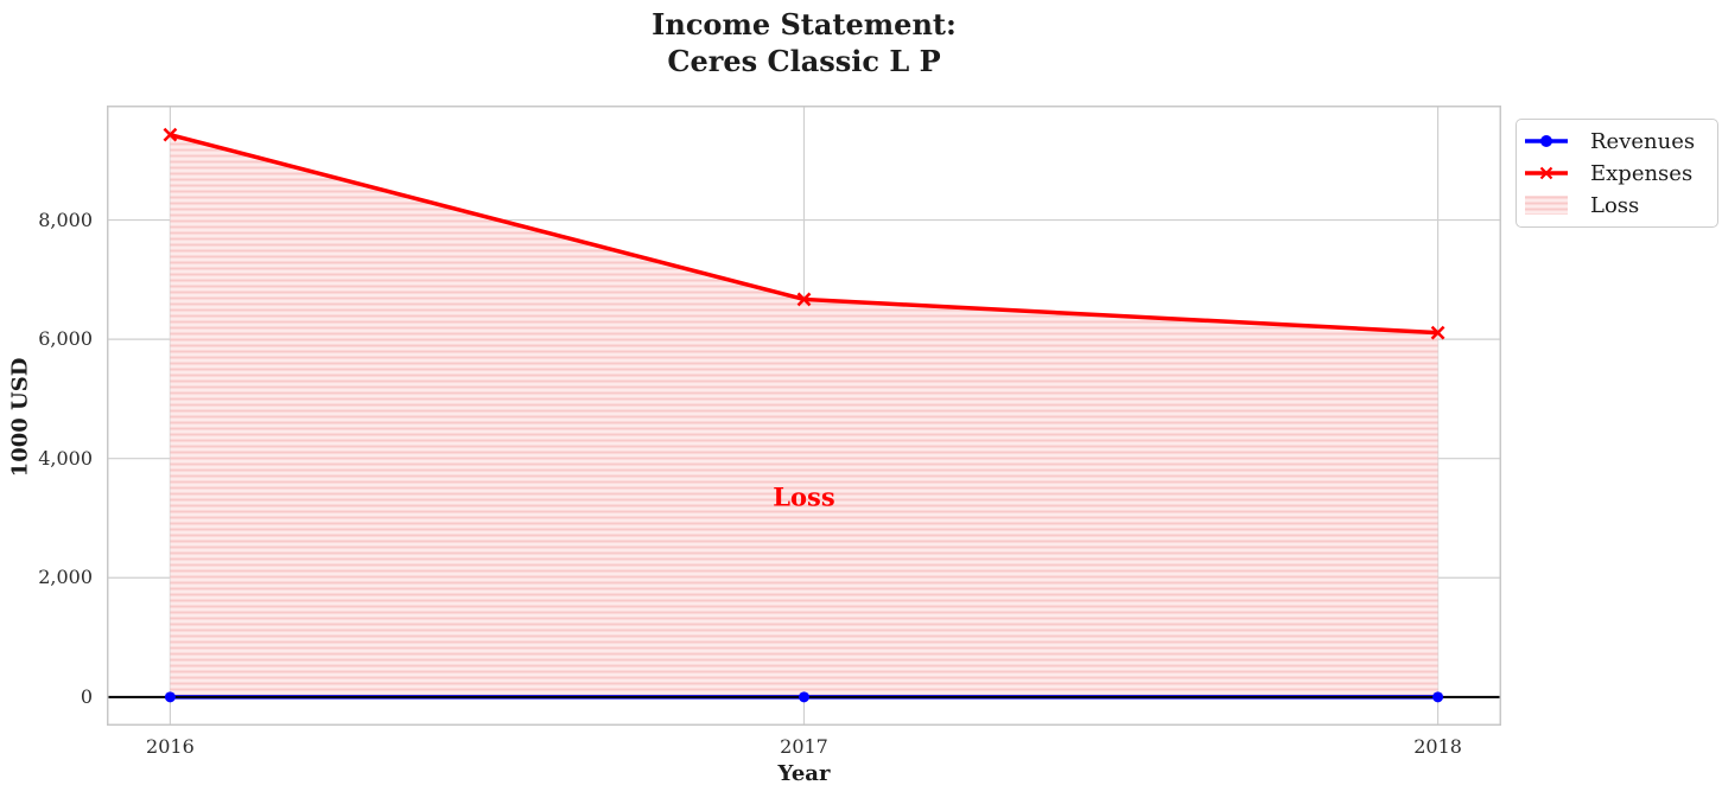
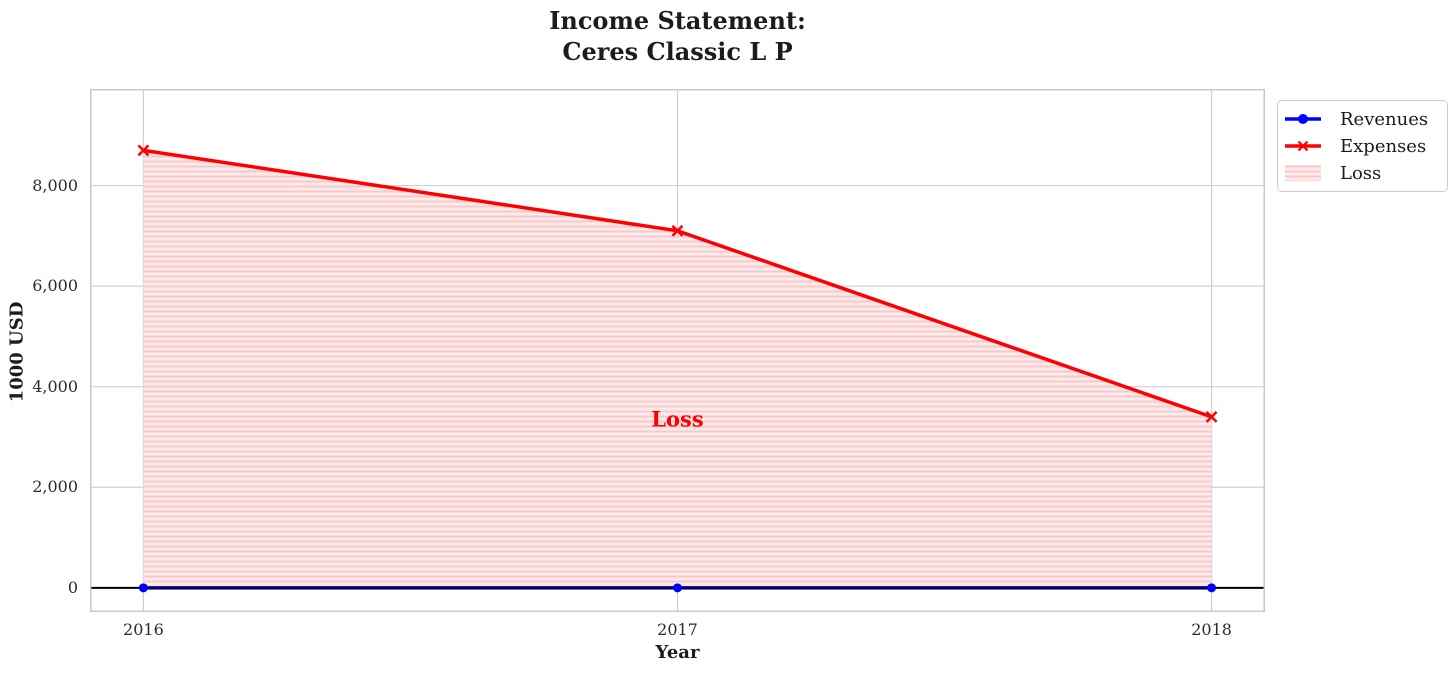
Expenses/2016: 9400 -> 8700
Expenses/2017: 6700 -> 7100
Expenses/2018: 6100 -> 3400
